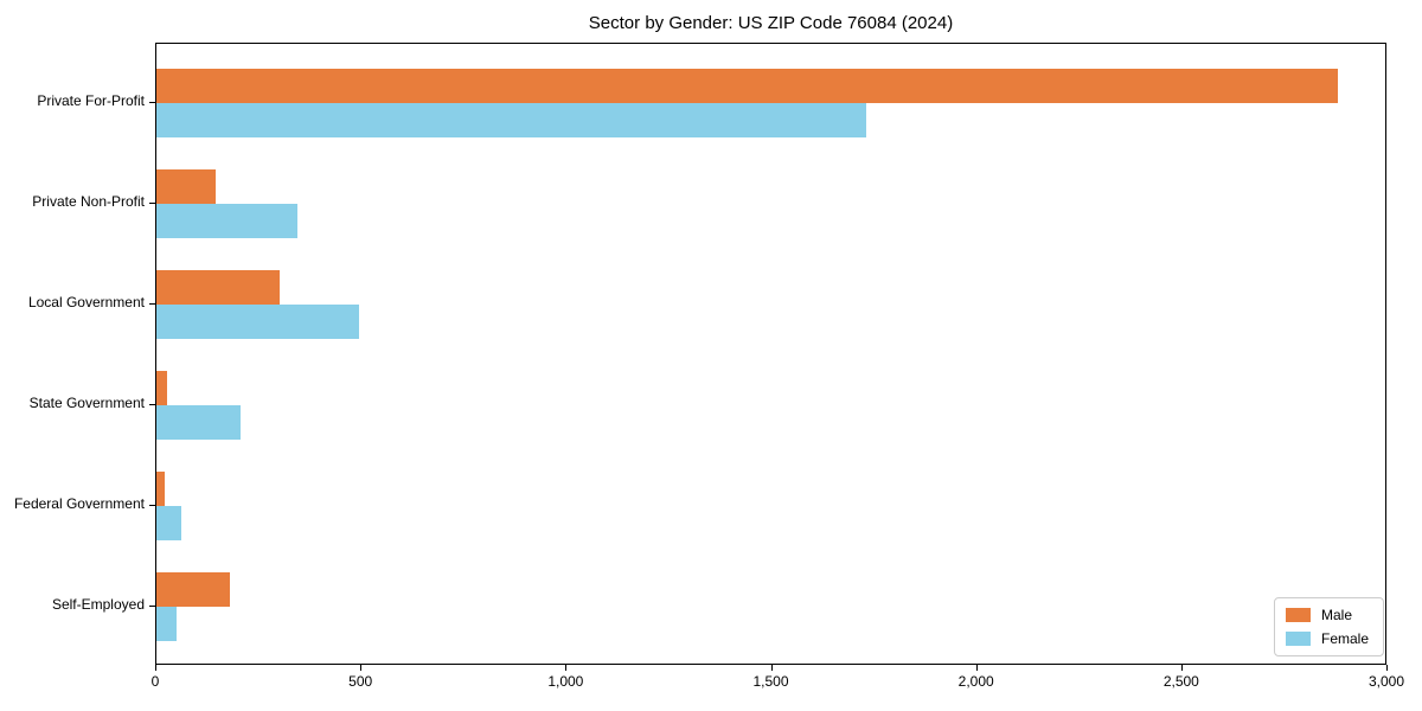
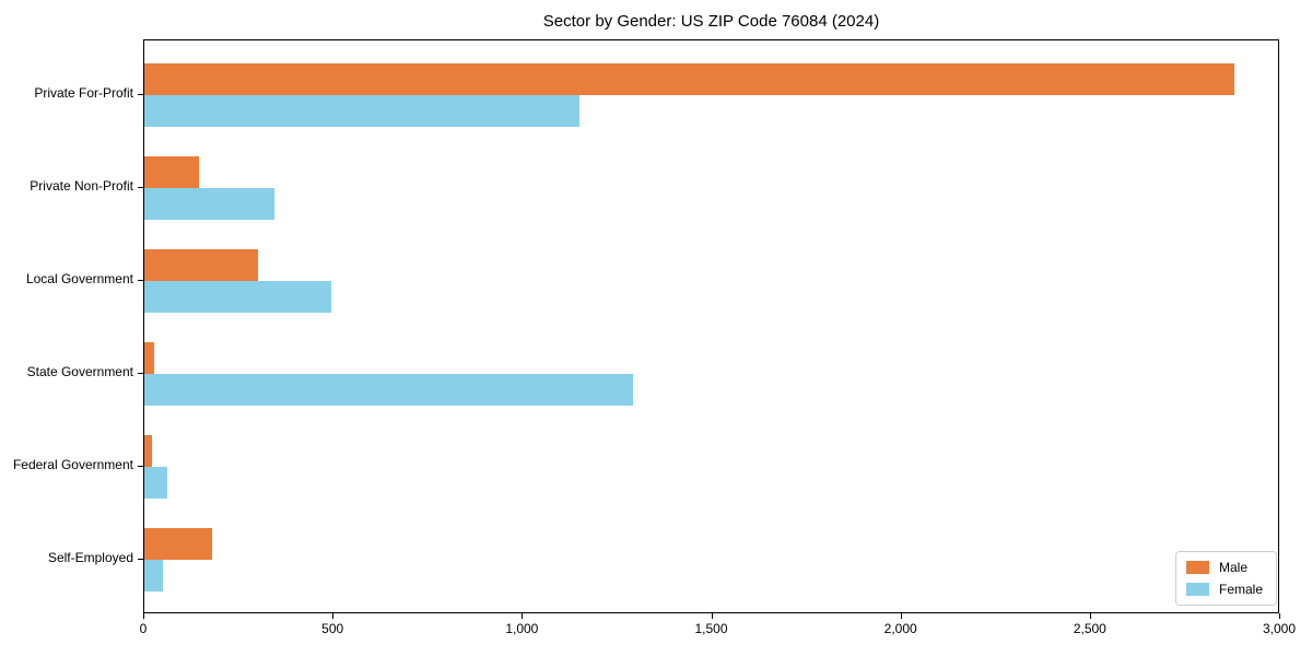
Female/Private For-Profit: 1730 -> 1150
Female/State Government: 200 -> 1290
